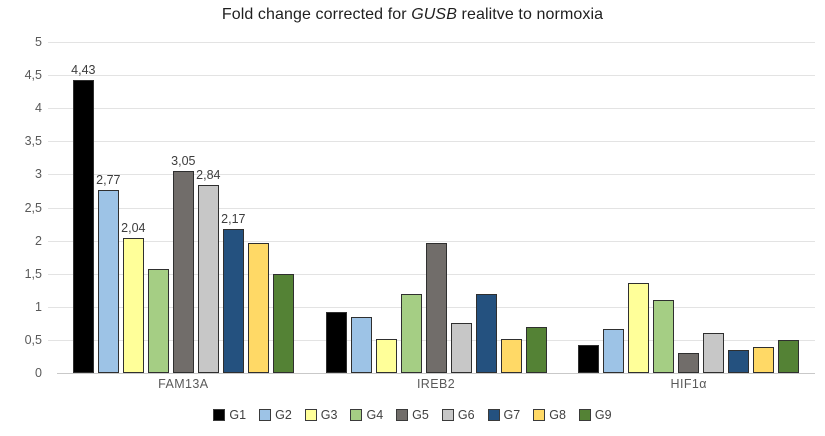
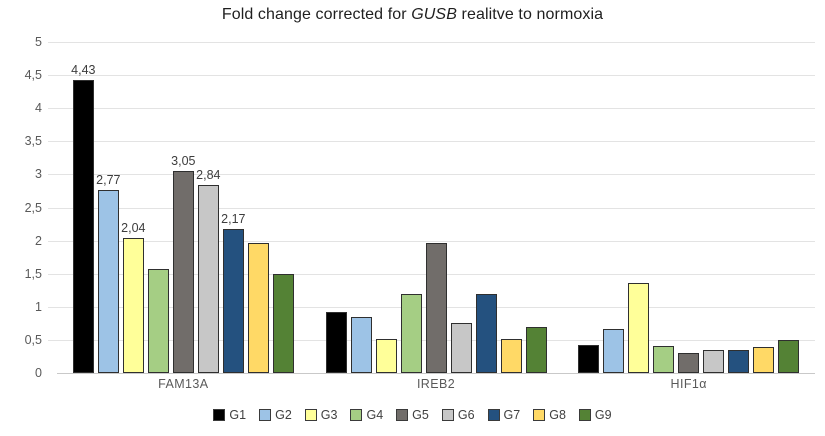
G4/HIF1α: 1.1 -> 0.4
G6/HIF1α: 0.6 -> 0.3
